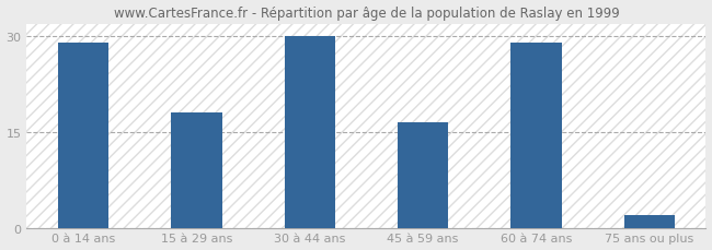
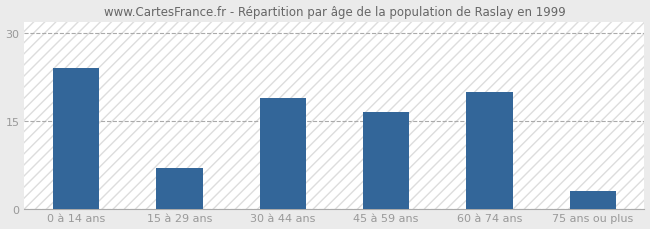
0 à 14 ans: 29.0 -> 24.0
15 à 29 ans: 18.0 -> 7.0
30 à 44 ans: 30.0 -> 19.0
60 à 74 ans: 29.0 -> 20.0
75 ans ou plus: 2.0 -> 3.0
